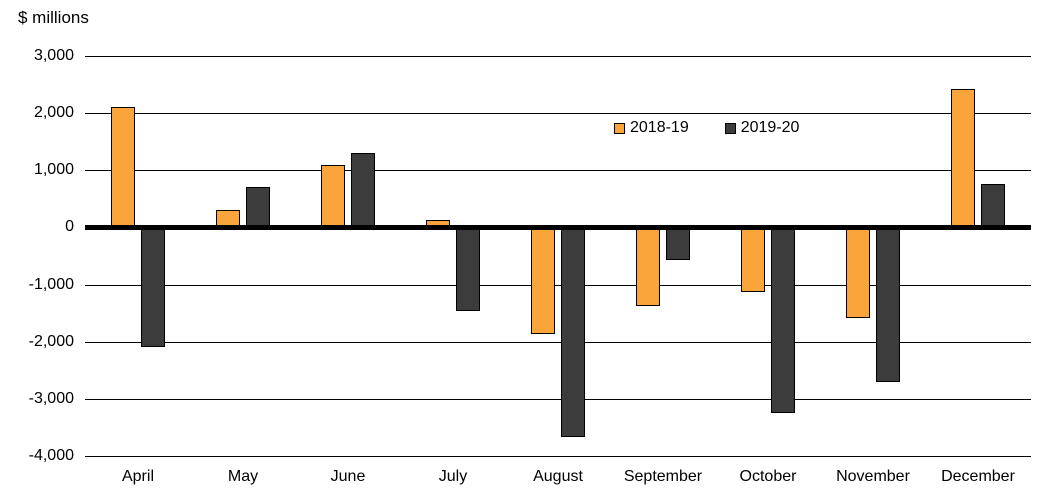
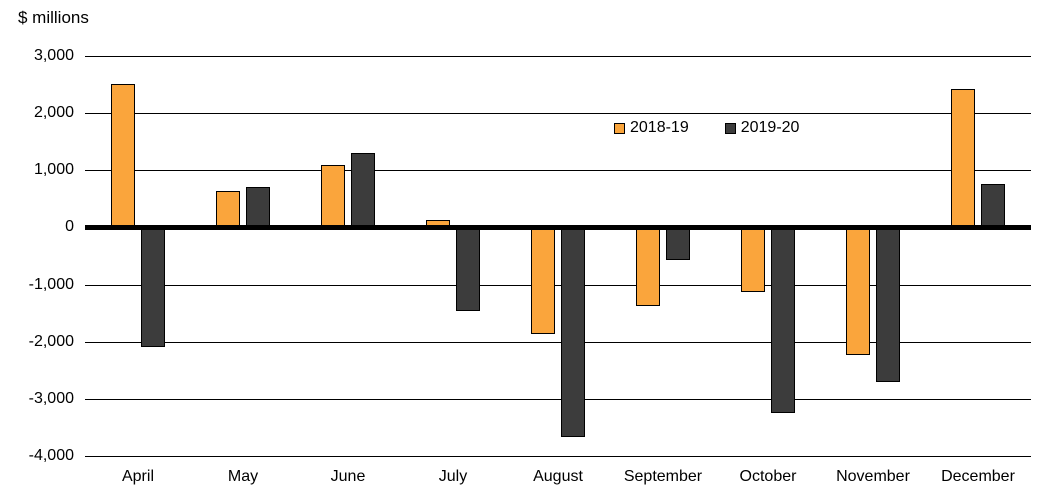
2018-19/April: 2100 -> 2500
2018-19/May: 300 -> 600
2018-19/November: -1600 -> -2200
